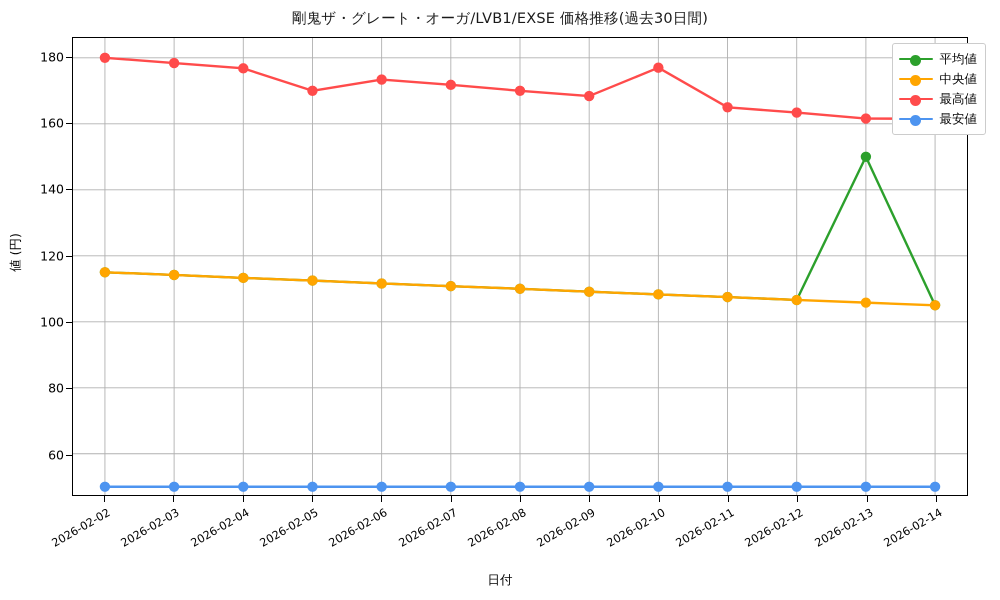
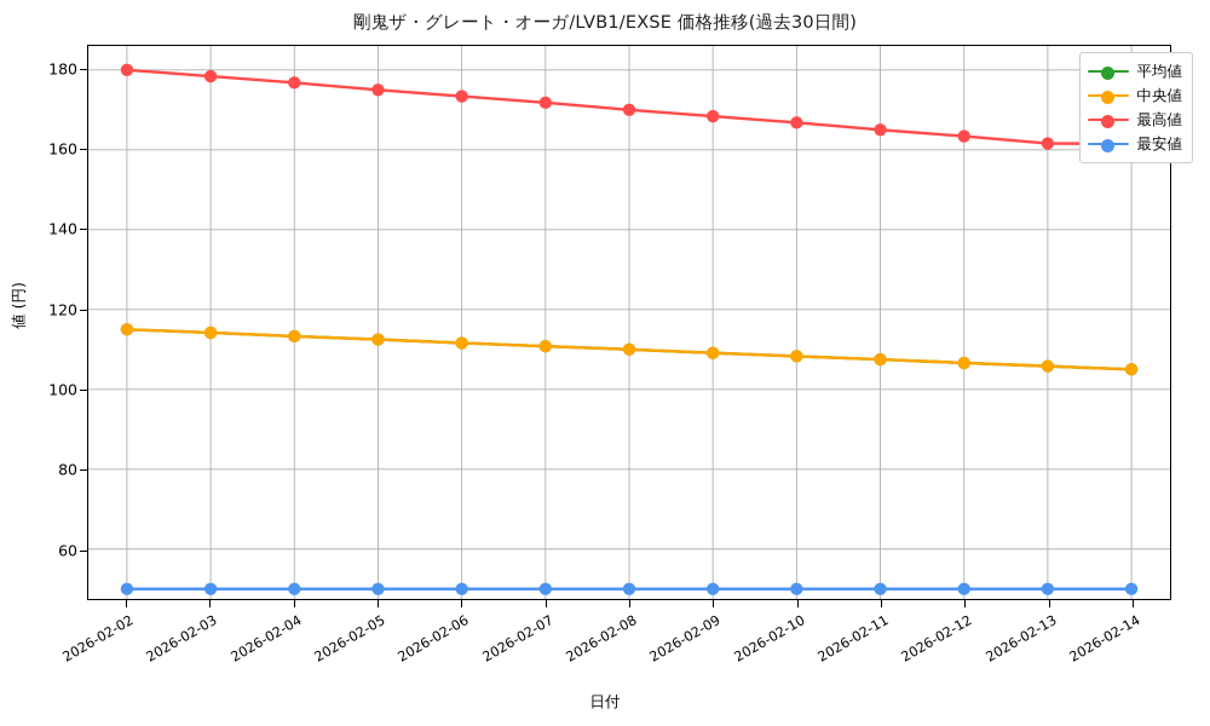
最高値/2026-02-05: 170 -> 175
最高値/2026-02-10: 177 -> 167
平均値/2026-02-13: 150 -> 106
